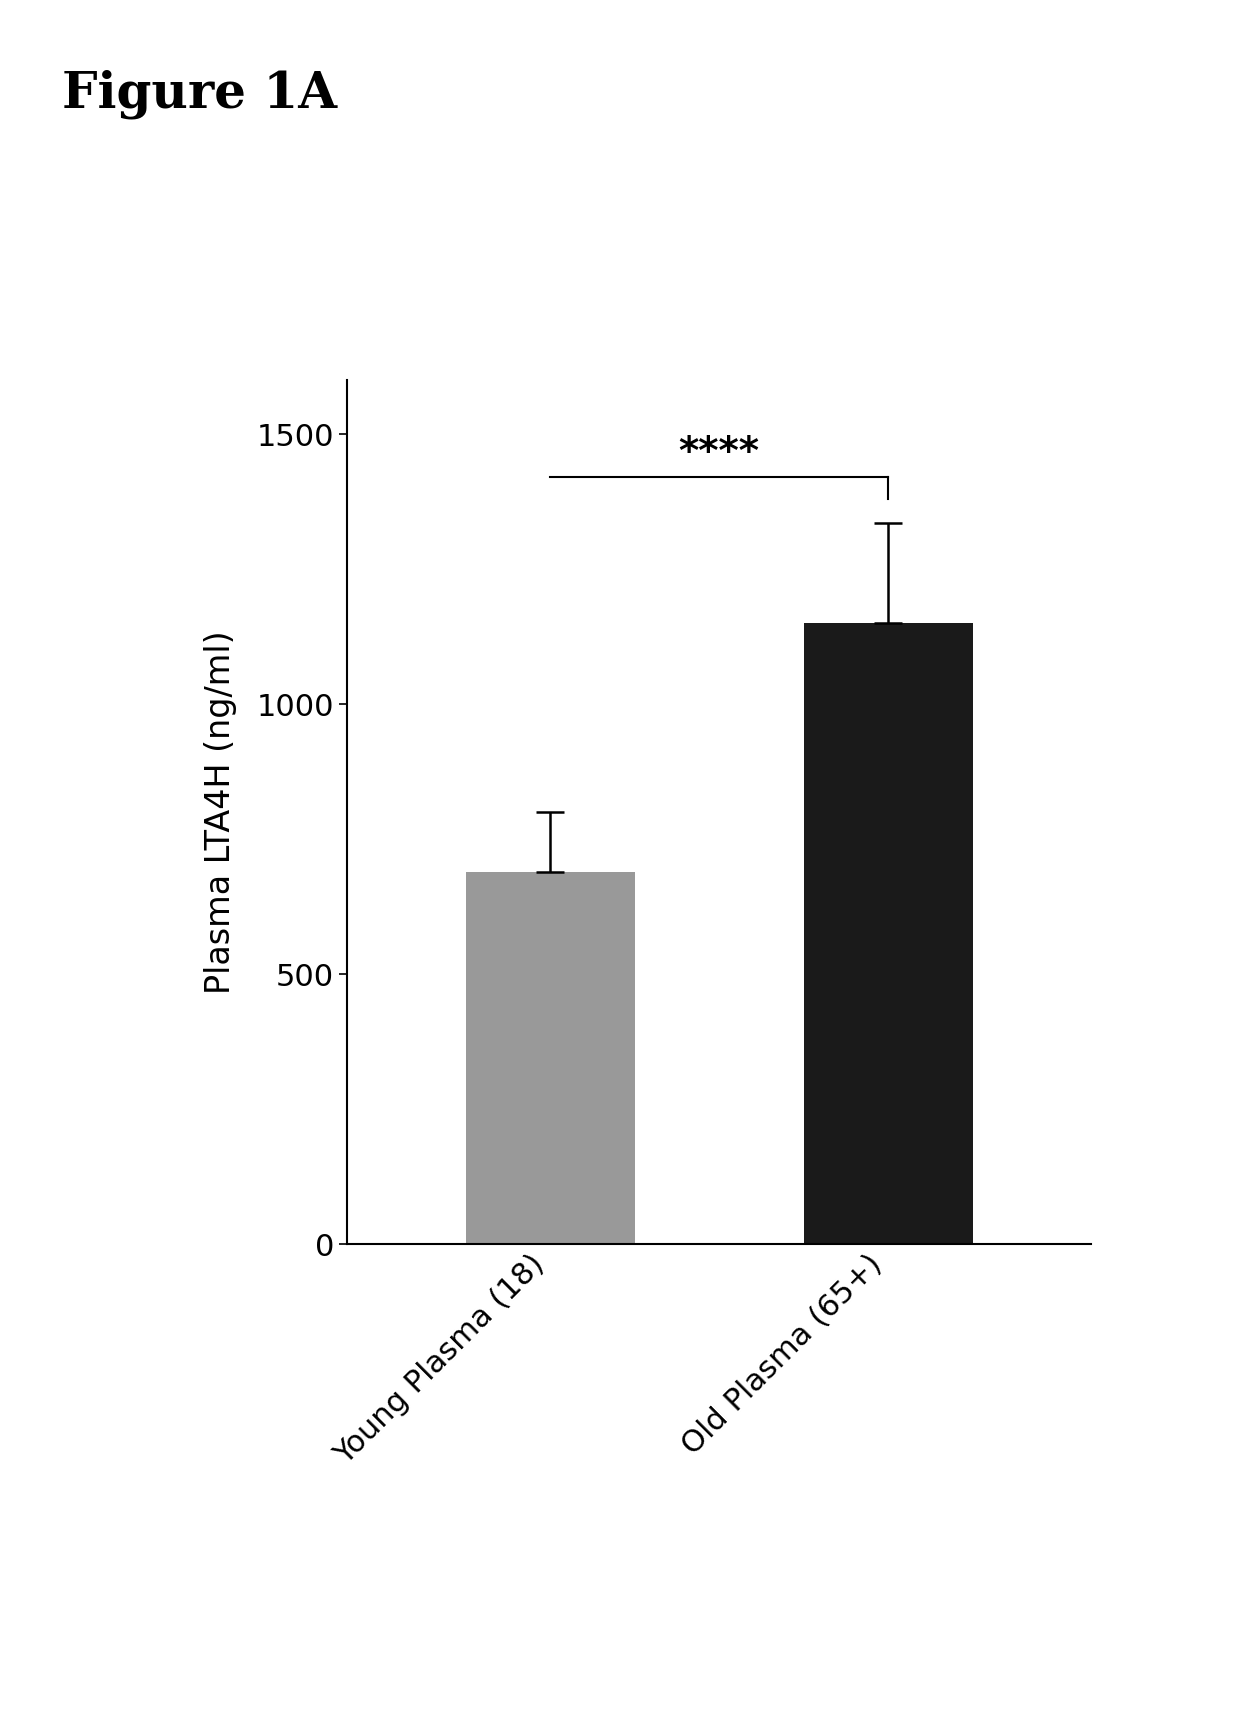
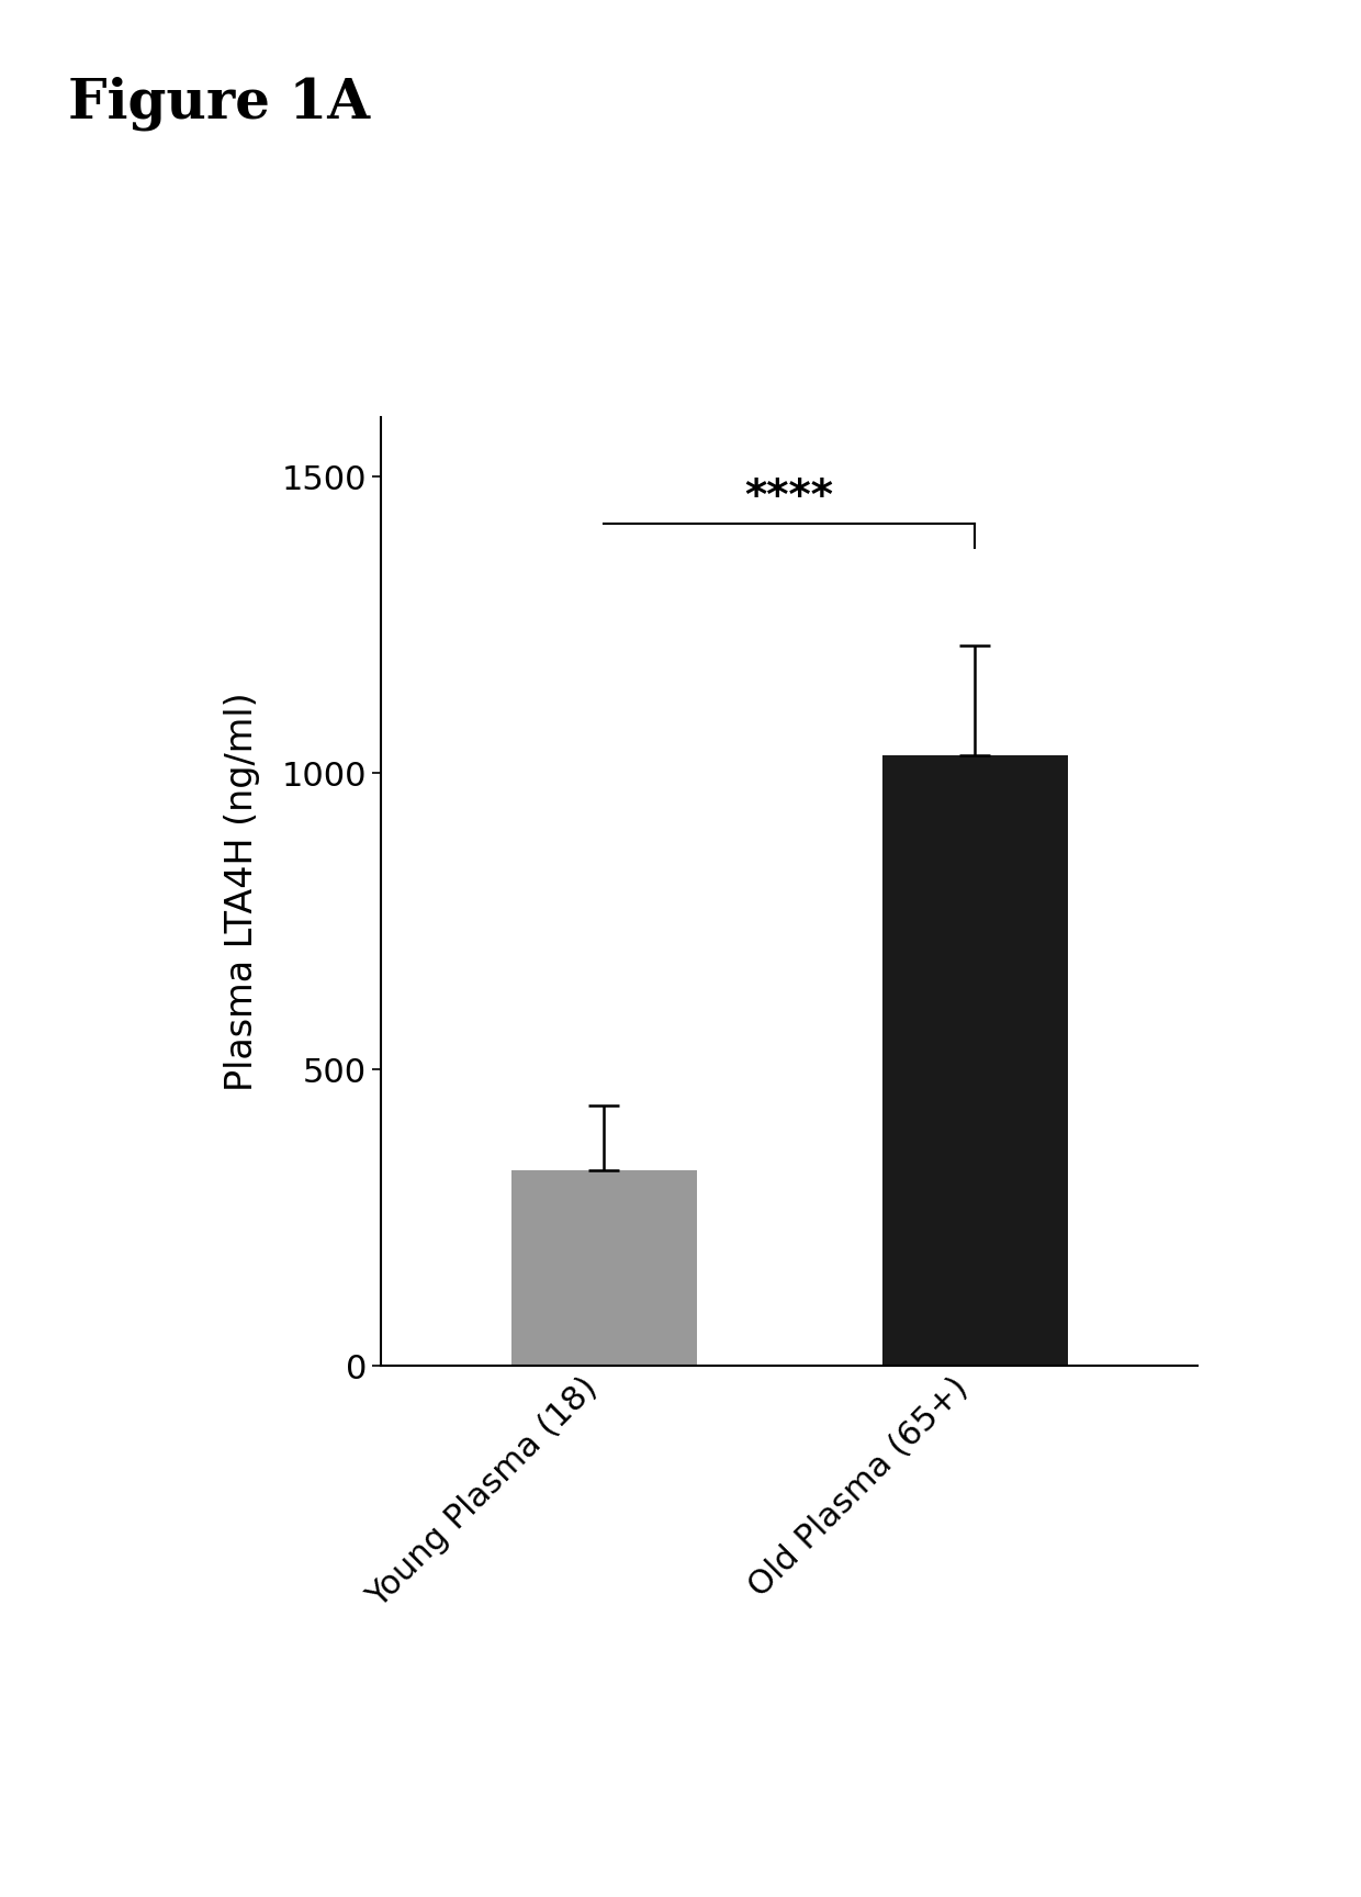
Young Plasma (18): 690 -> 330
Old Plasma (65+): 1150 -> 1030
